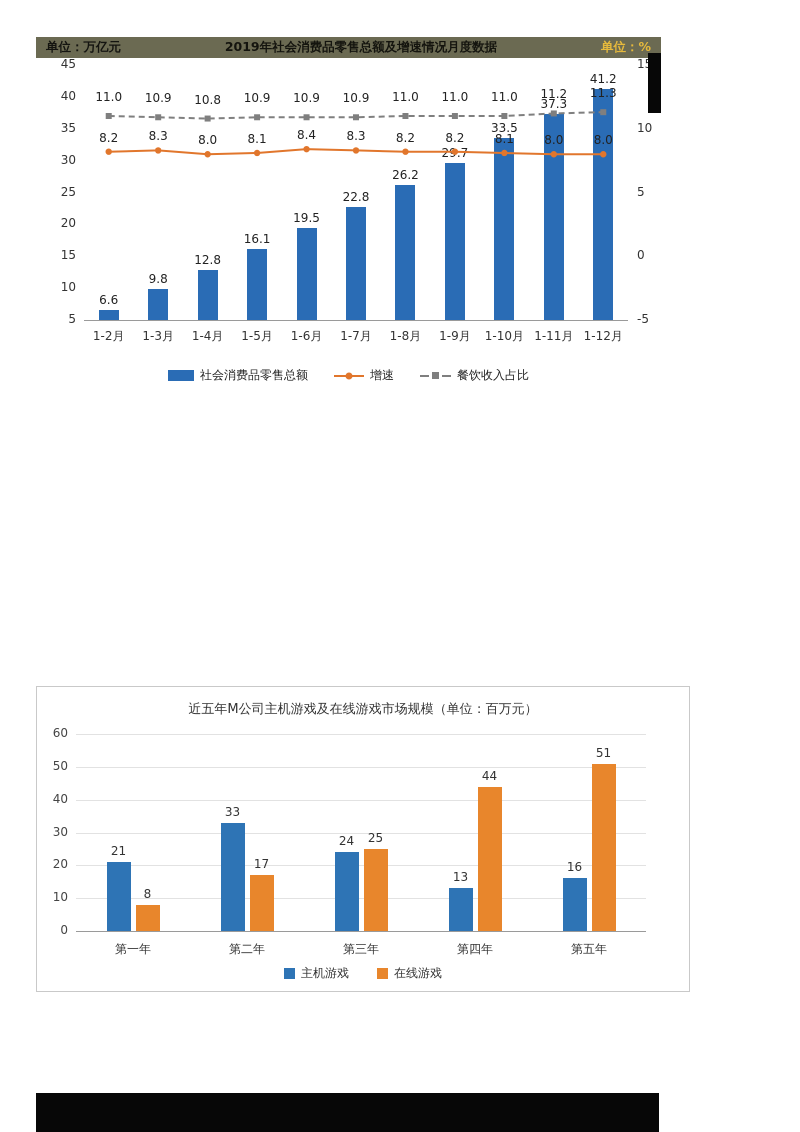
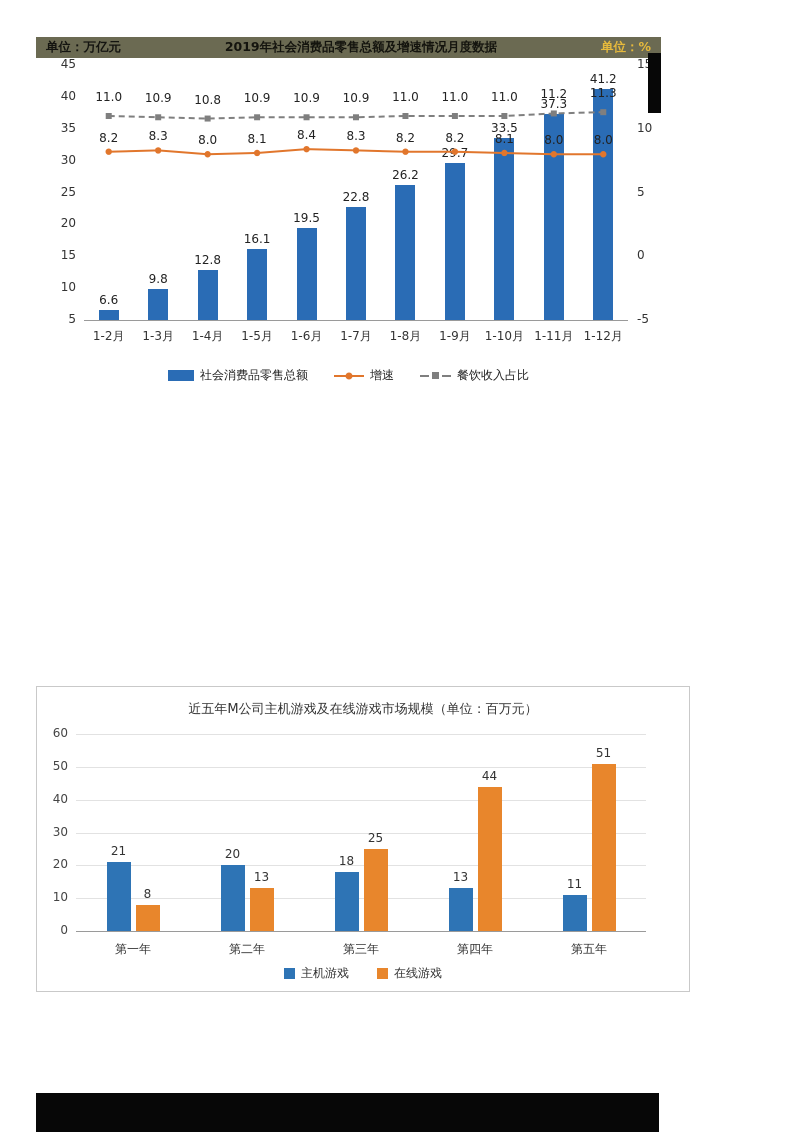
近五年M公司主机游戏及在线游戏市场规模（单位：百万元）/主机游戏/第二年: 33 -> 20
近五年M公司主机游戏及在线游戏市场规模（单位：百万元）/在线游戏/第二年: 17 -> 13
近五年M公司主机游戏及在线游戏市场规模（单位：百万元）/主机游戏/第三年: 24 -> 18
近五年M公司主机游戏及在线游戏市场规模（单位：百万元）/主机游戏/第五年: 16 -> 11
